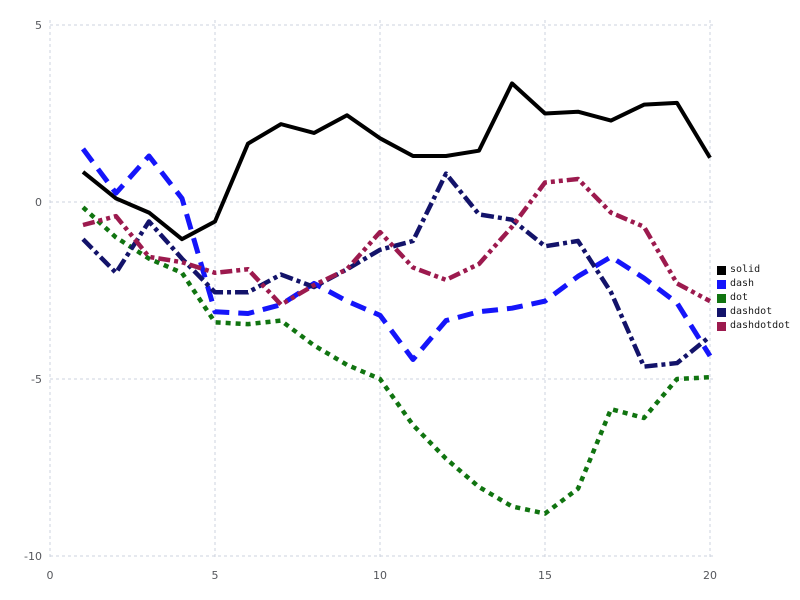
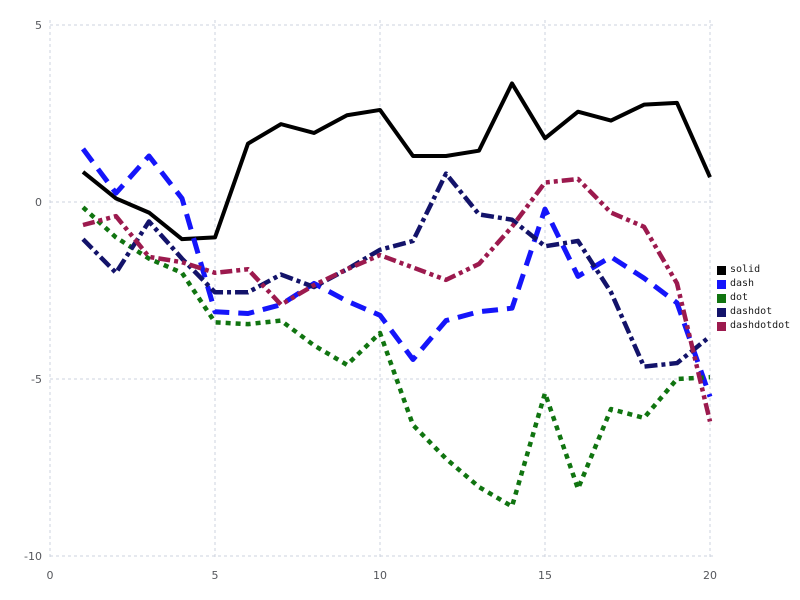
solid/5: -0.6 -> -1.0
solid/10: 1.8 -> 2.6
dot/10: -5.0 -> -3.7
dashdotdot/10: -0.8 -> -1.5
solid/15: 2.5 -> 1.8
dash/15: -2.8 -> -0.2
dot/15: -8.8 -> -5.4
solid/20: 1.2 -> 0.7
dash/20: -4.3 -> -5.5
dashdotdot/20: -2.8 -> -6.2
